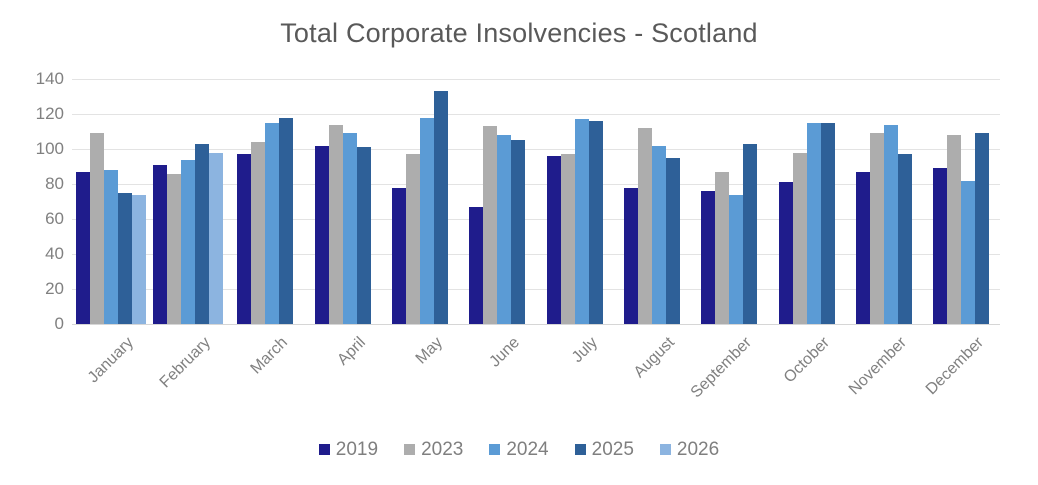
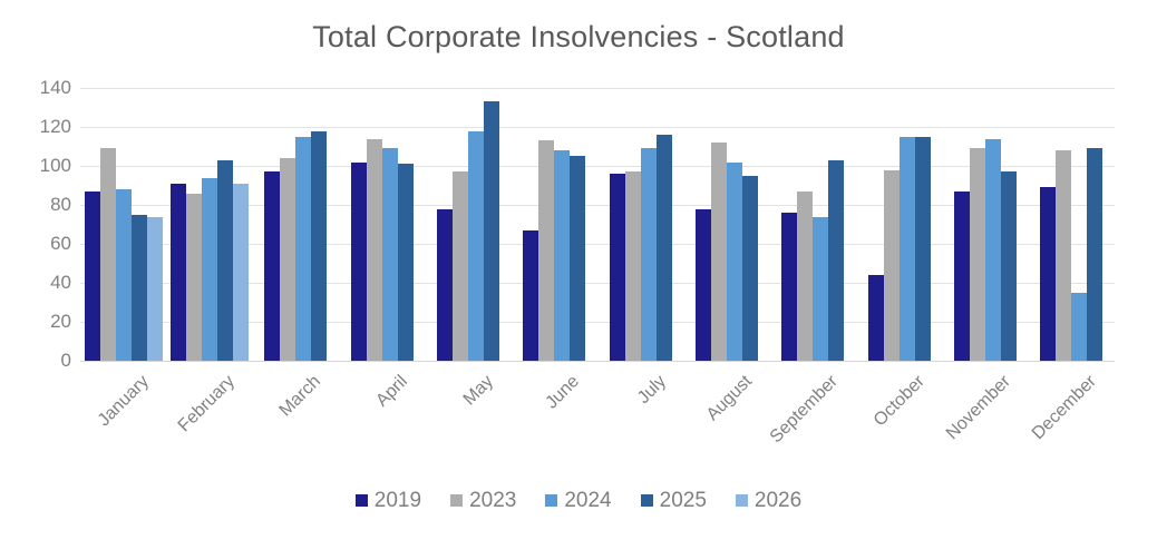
2026/February: 98 -> 91
2024/July: 117 -> 109
2019/October: 81 -> 44
2024/December: 82 -> 35
